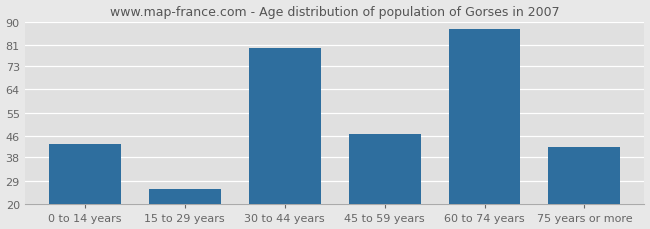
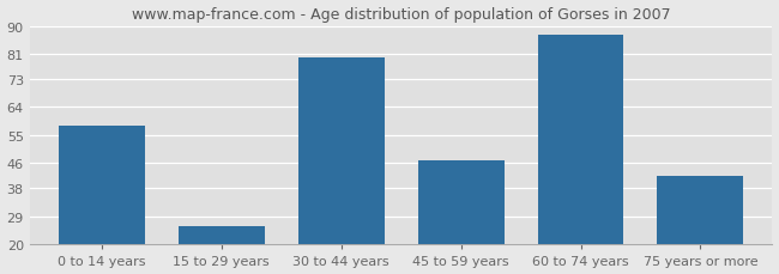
0 to 14 years: 43 -> 58
